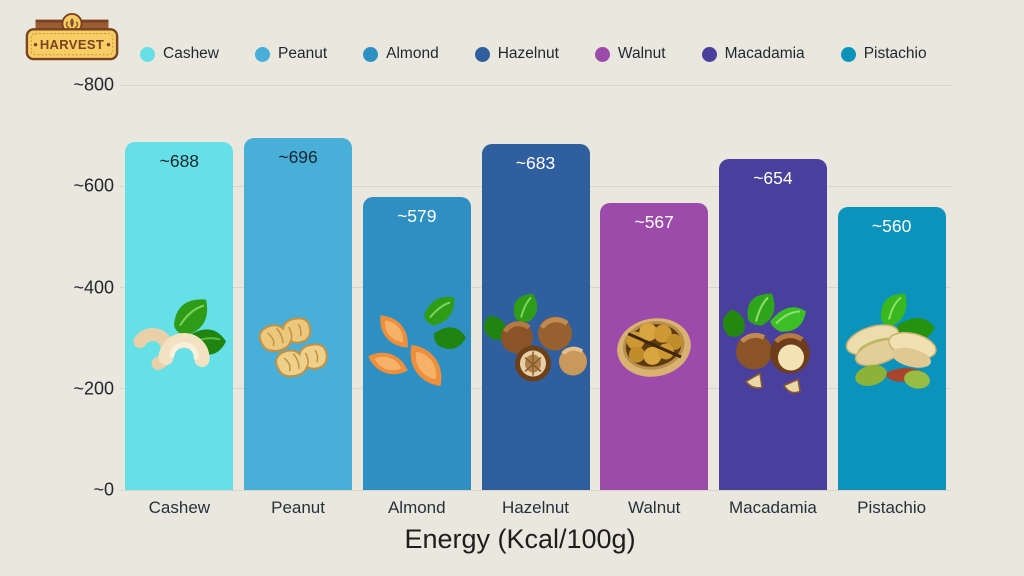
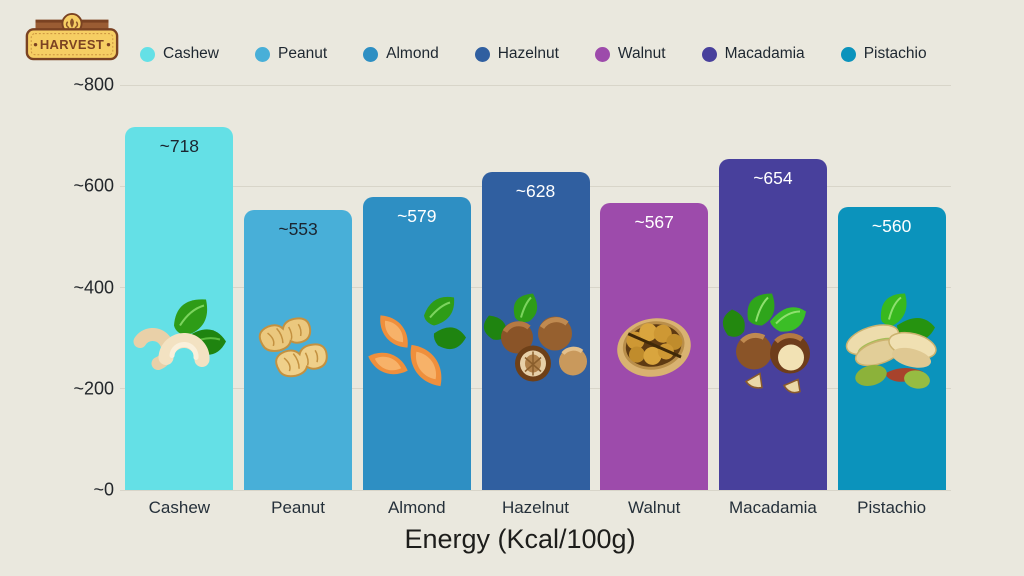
Cashew: 688 -> 718
Peanut: 696 -> 553
Hazelnut: 683 -> 628
